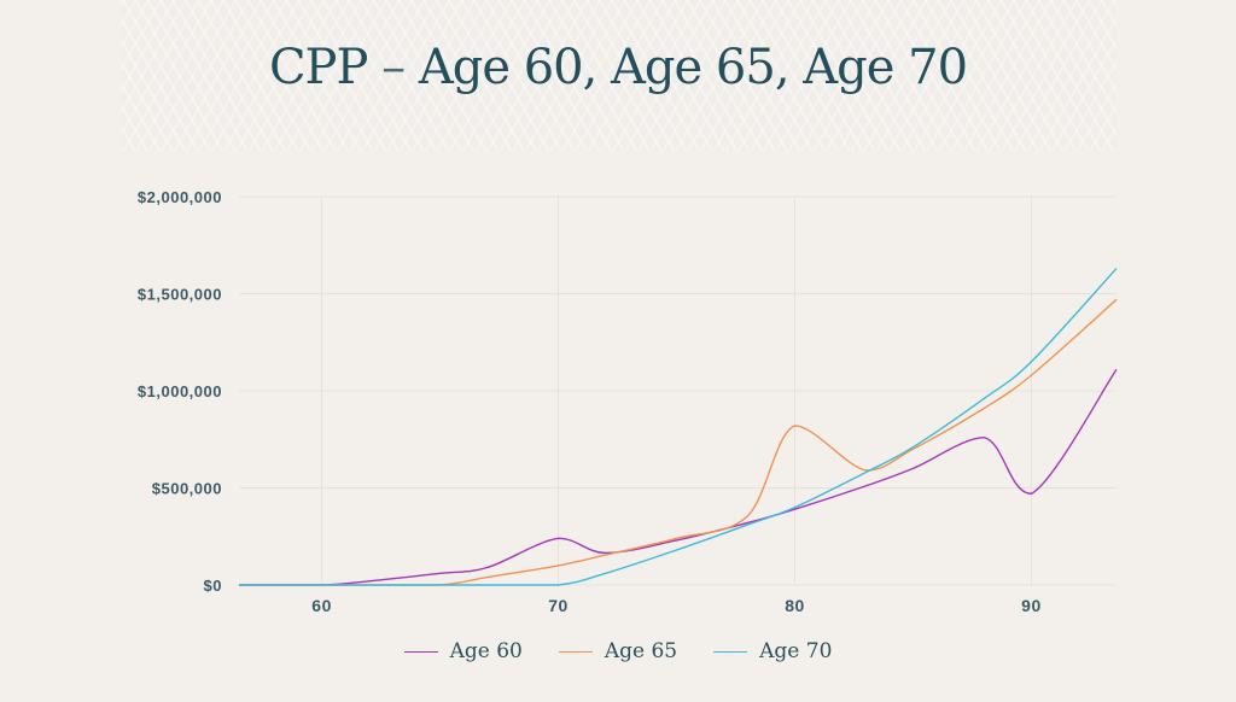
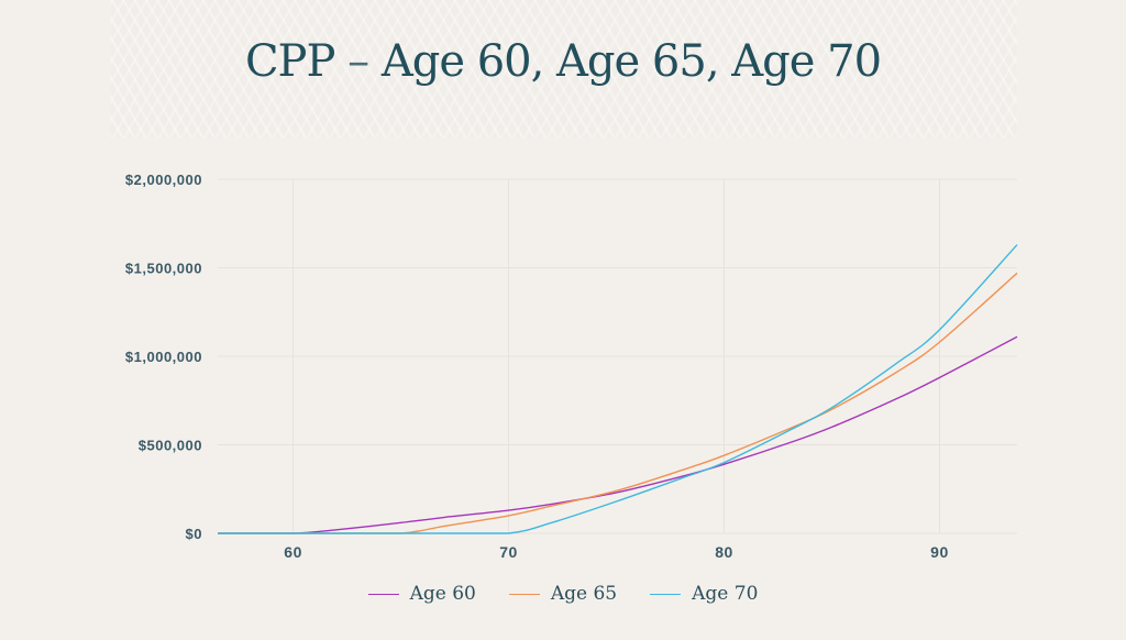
Age 60/70: $240000 -> $130000
Age 65/80: $820000 -> $440000
Age 60/90: $470000 -> $880000
